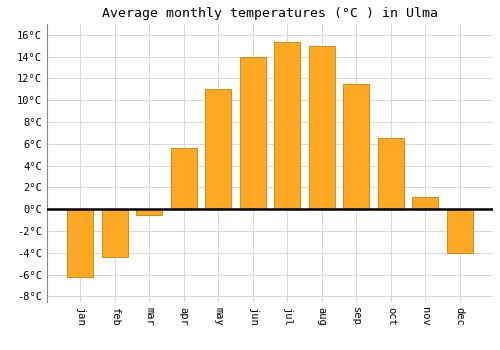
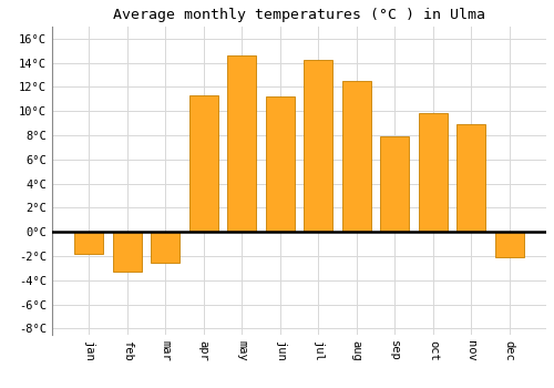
jan: -6.2°C -> -1.8°C
feb: -4.4°C -> -3.3°C
mar: -0.5°C -> -2.5°C
apr: 5.6°C -> 11.3°C
may: 11.0°C -> 14.6°C
jun: 14.0°C -> 11.2°C
jul: 15.3°C -> 14.2°C
aug: 15.0°C -> 12.5°C
sep: 11.5°C -> 7.9°C
oct: 6.5°C -> 9.8°C
nov: 1.1°C -> 8.9°C
dec: -4.0°C -> -2.1°C
